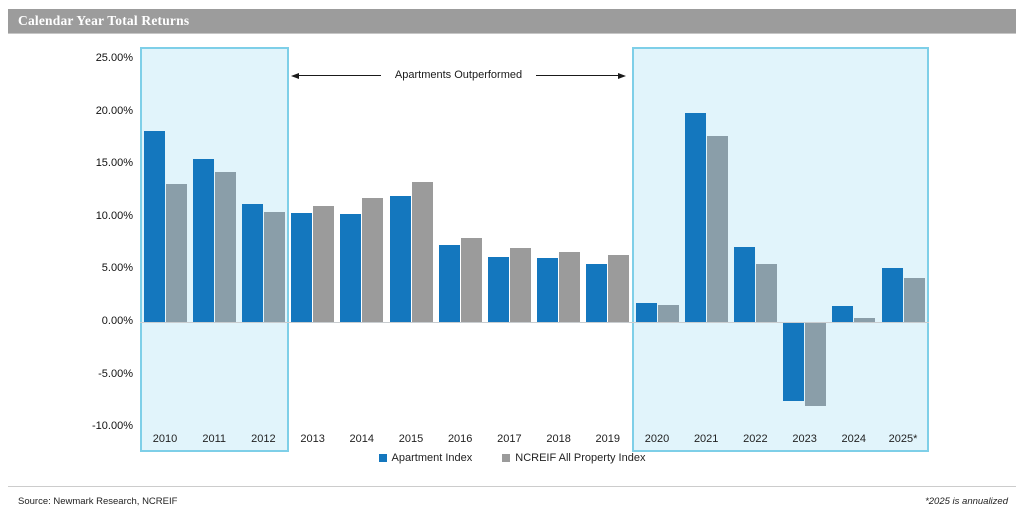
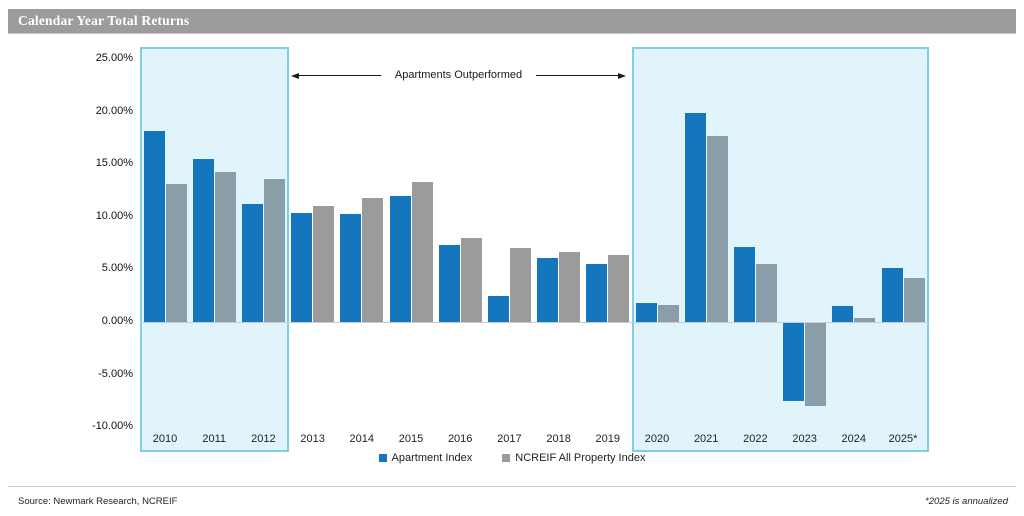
NCREIF All Property Index/2012: 10.5% -> 13.6%
Apartment Index/2017: 6.2% -> 2.5%
